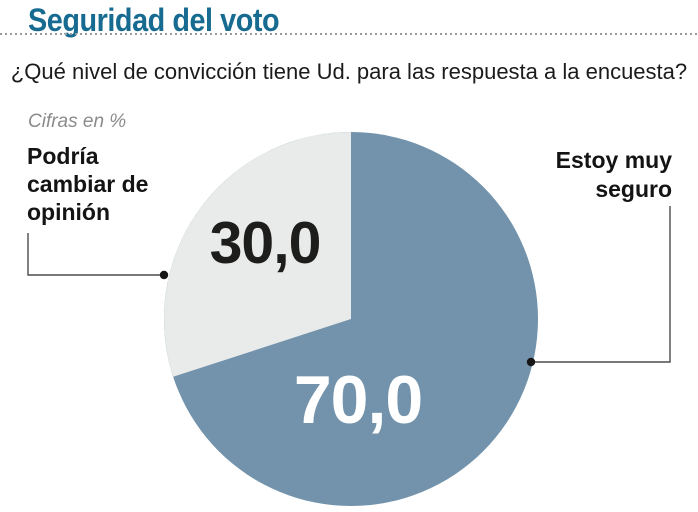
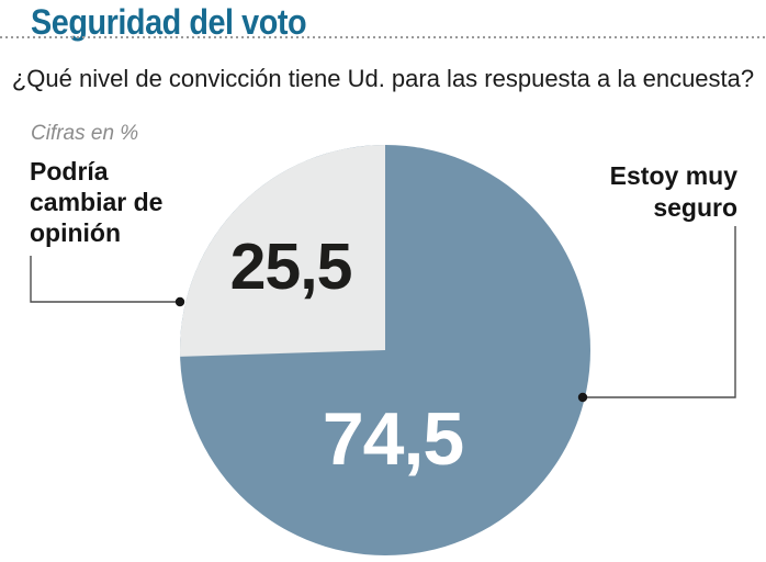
Podría cambiar de opinión: 30,0 -> 25,5
Estoy muy seguro: 70,0 -> 74,5
